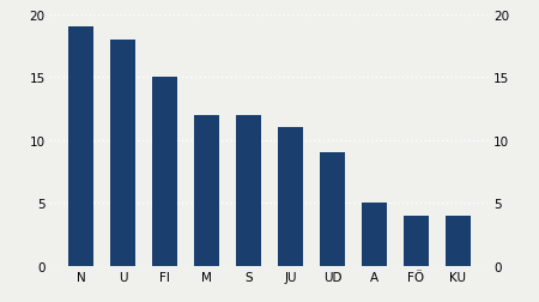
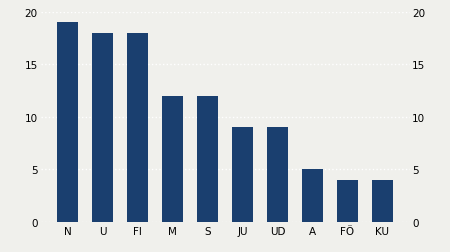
FI: 15 -> 18
JU: 11 -> 9
